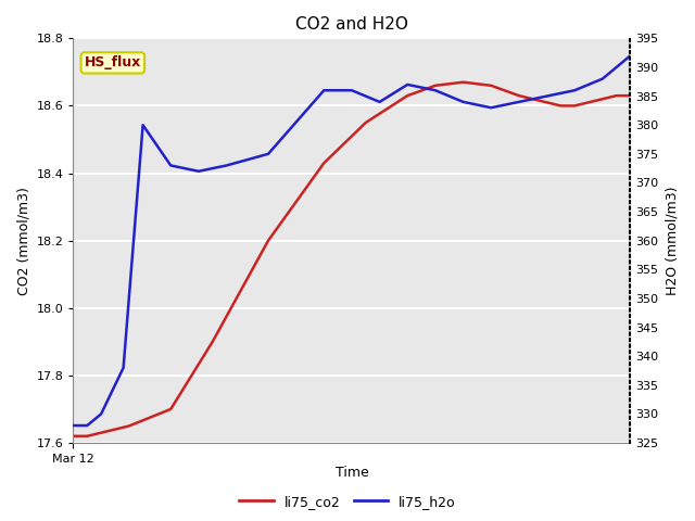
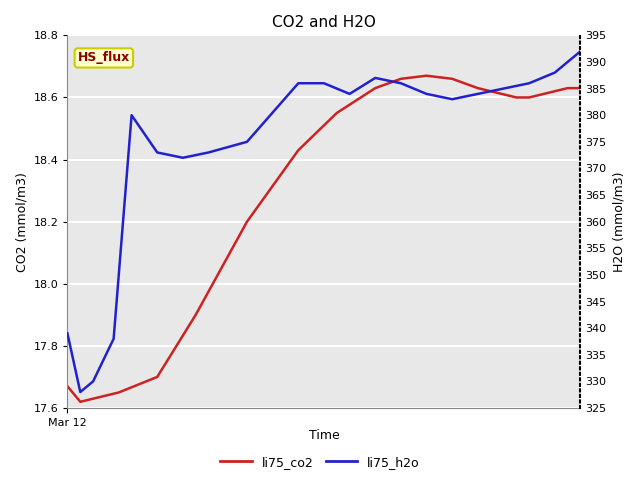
li75_co2/Mar 12: 17.62 -> 17.67
li75_h2o/Mar 12: 328 -> 339
